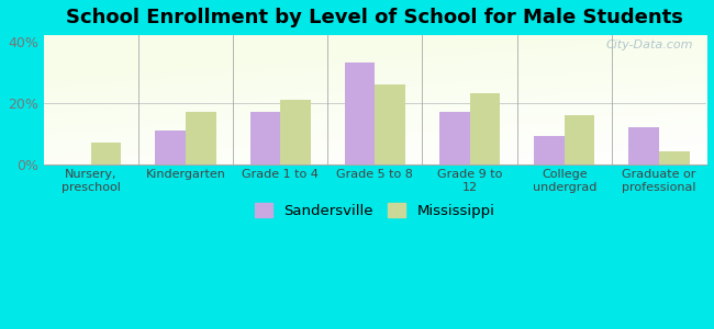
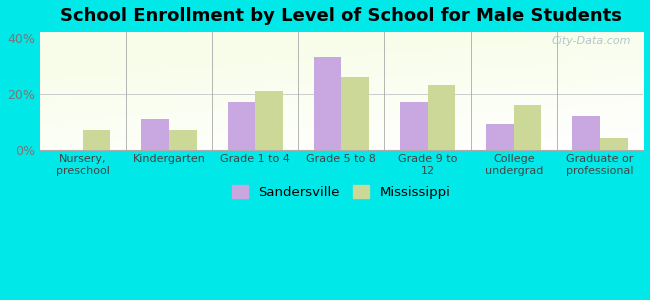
Mississippi/Kindergarten: 17% -> 7%
